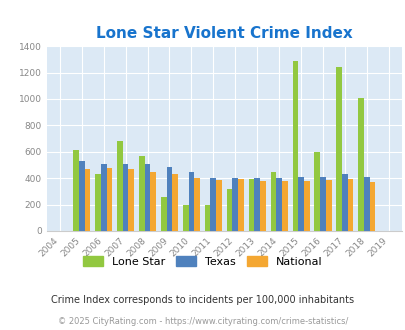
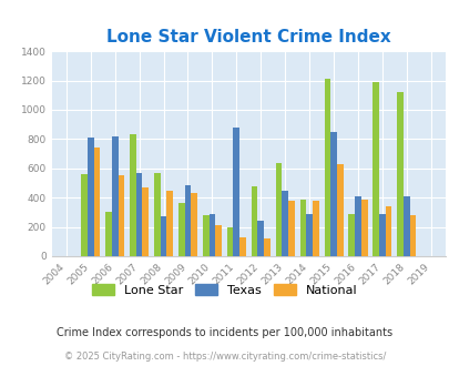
Lone Star/2005: 620 -> 560
Texas/2005: 530 -> 810
National/2005: 470 -> 740
Lone Star/2006: 440 -> 300
Texas/2006: 510 -> 820
National/2006: 480 -> 550
Lone Star/2007: 680 -> 830
Texas/2007: 510 -> 570
Texas/2008: 500 -> 270
Lone Star/2009: 260 -> 360
Lone Star/2010: 200 -> 280
Texas/2010: 450 -> 290
National/2010: 400 -> 210
Texas/2011: 400 -> 880
National/2011: 390 -> 130
Lone Star/2012: 320 -> 480
Texas/2012: 400 -> 240
National/2012: 400 -> 120
Lone Star/2013: 400 -> 640
Texas/2013: 400 -> 450
Lone Star/2014: 450 -> 390
Texas/2014: 400 -> 290
Lone Star/2015: 1280 -> 1210
Texas/2015: 410 -> 850
National/2015: 380 -> 630
Lone Star/2016: 600 -> 290
Lone Star/2017: 1240 -> 1190
Texas/2017: 440 -> 290
National/2017: 400 -> 340
Lone Star/2018: 1000 -> 1120
National/2018: 380 -> 280
